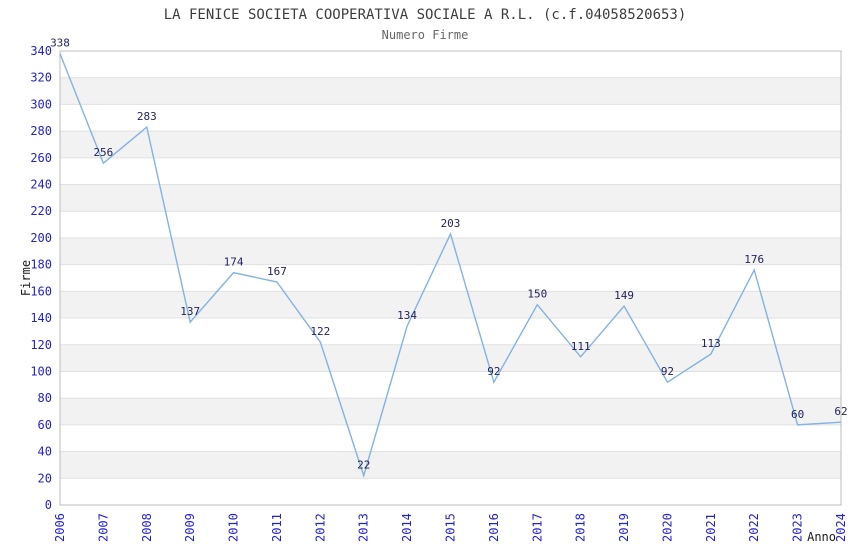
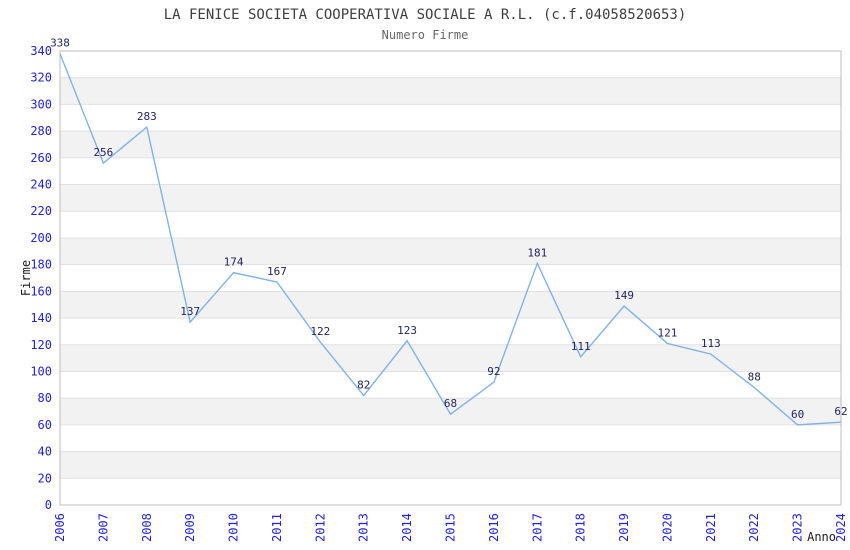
2013: 22 -> 82
2014: 134 -> 123
2015: 203 -> 68
2017: 150 -> 181
2020: 92 -> 121
2022: 176 -> 88
